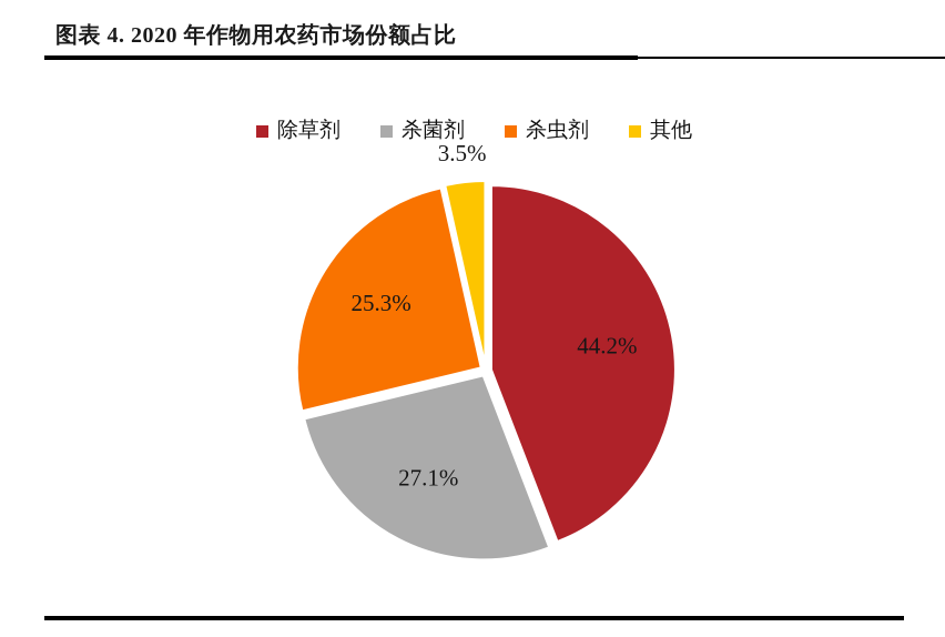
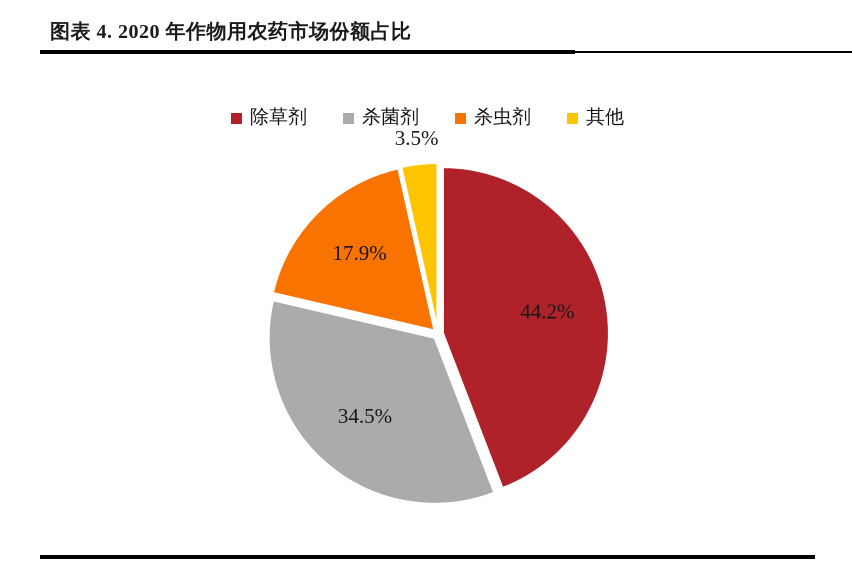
杀菌剂: 27.1% -> 34.5%
杀虫剂: 25.3% -> 17.9%
